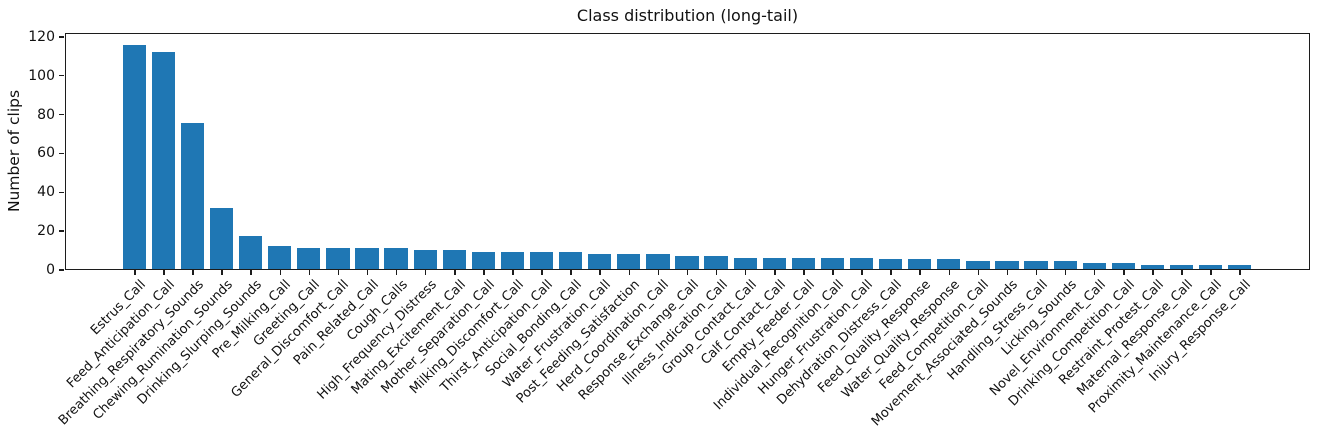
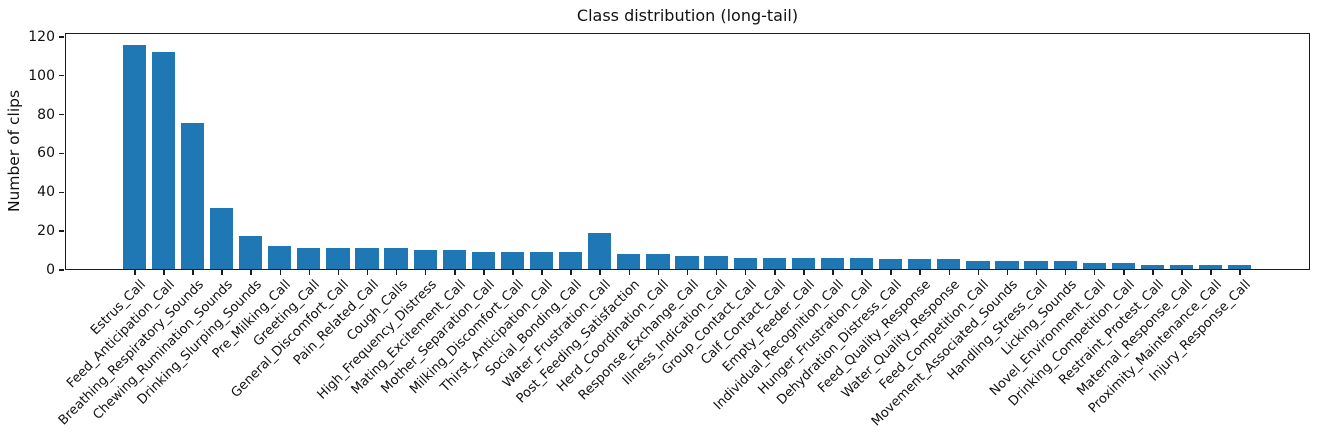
Water_Frustration_Call: 8 -> 19
